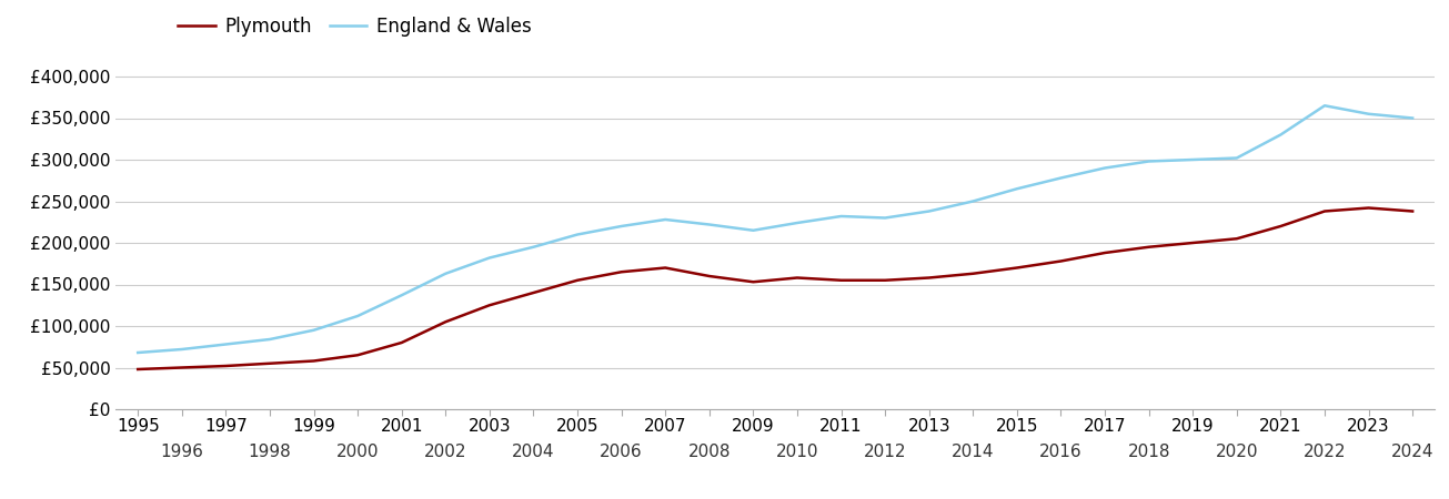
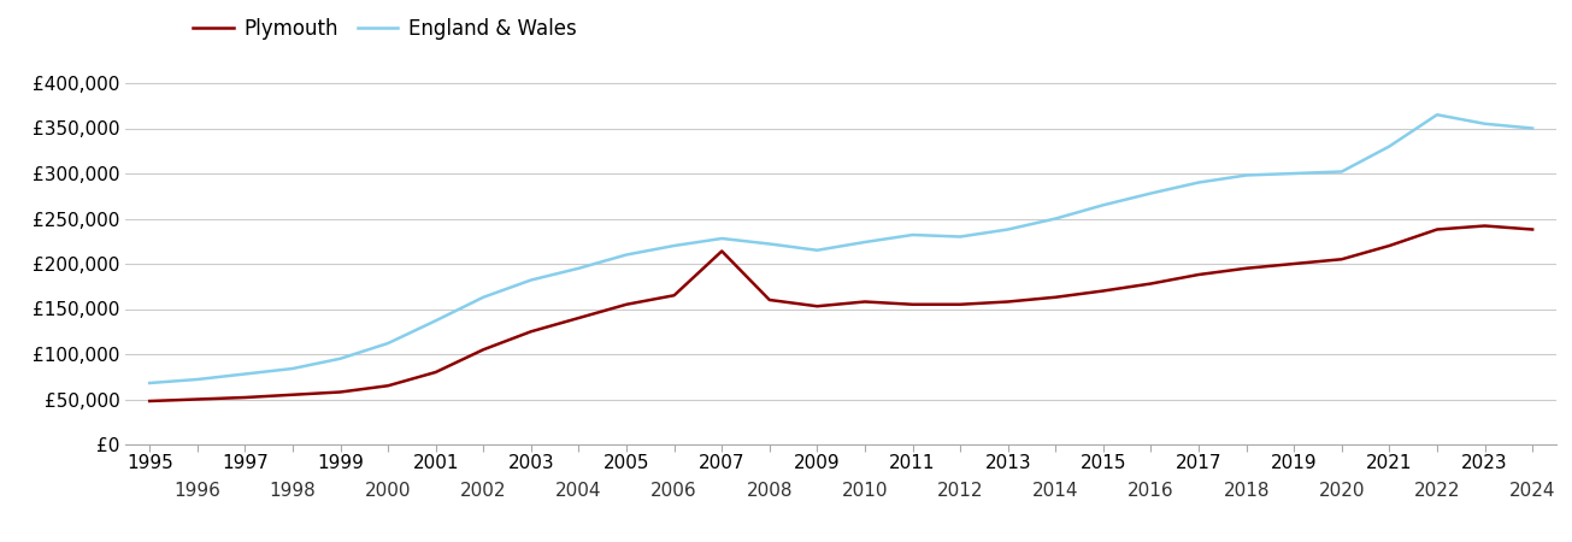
Plymouth/2007: £170,000 -> £214,000
